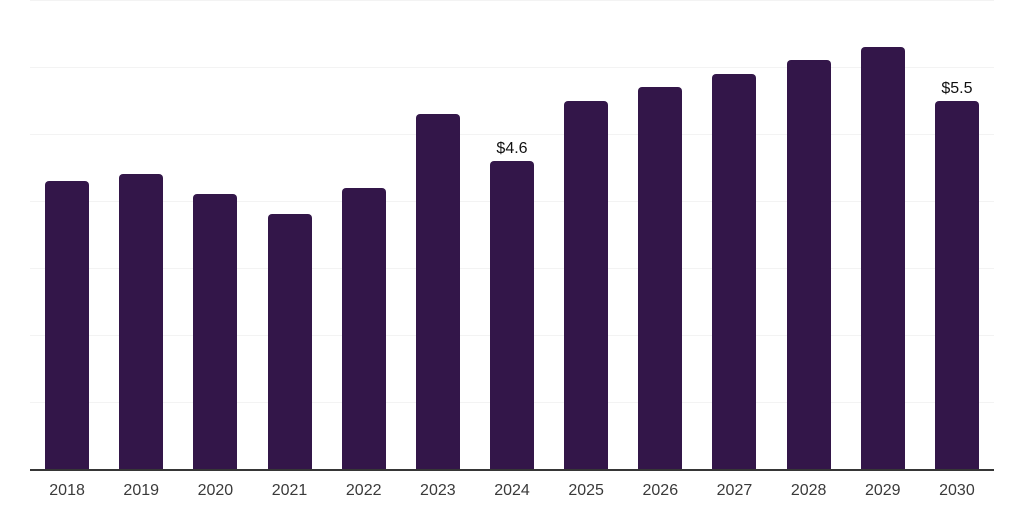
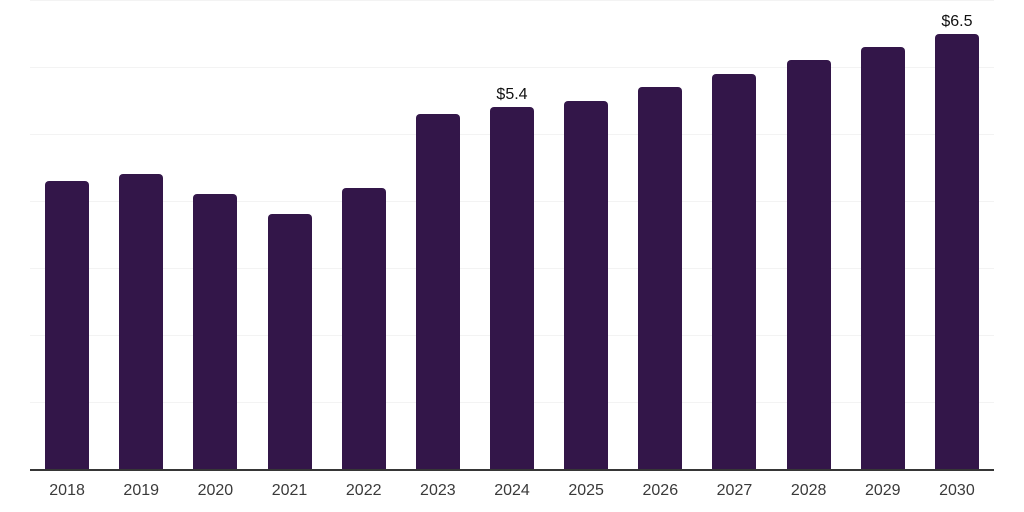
2024: $4.6 -> $5.4
2030: $5.5 -> $6.5
